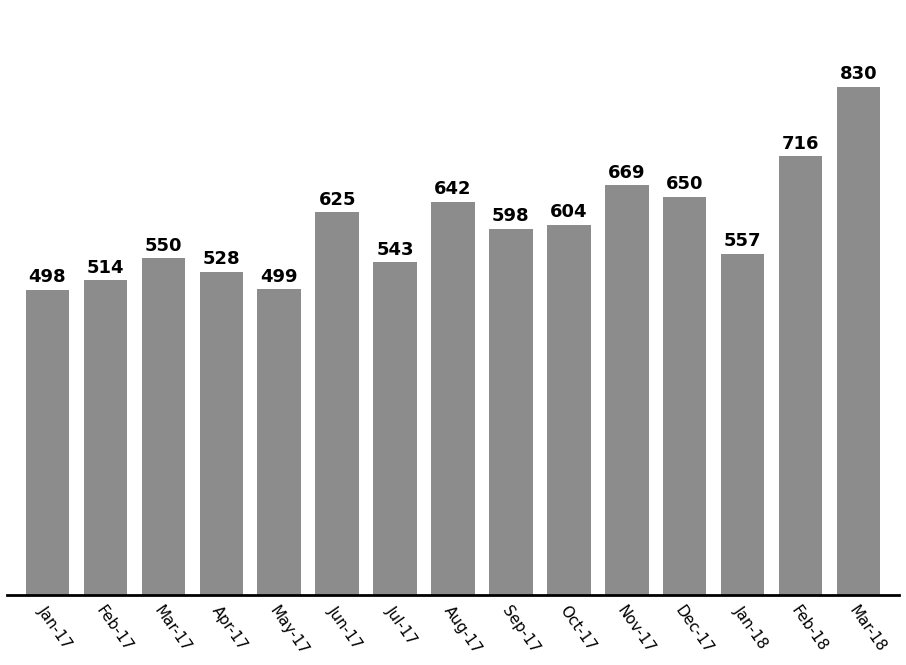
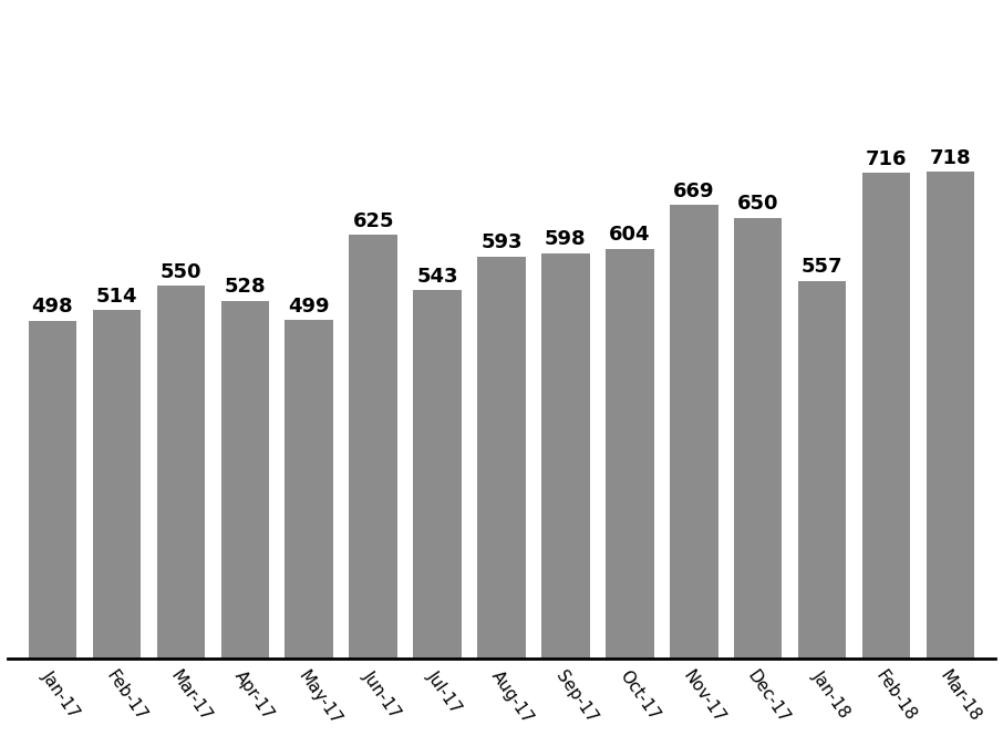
Aug-17: 642 -> 593
Mar-18: 830 -> 718
